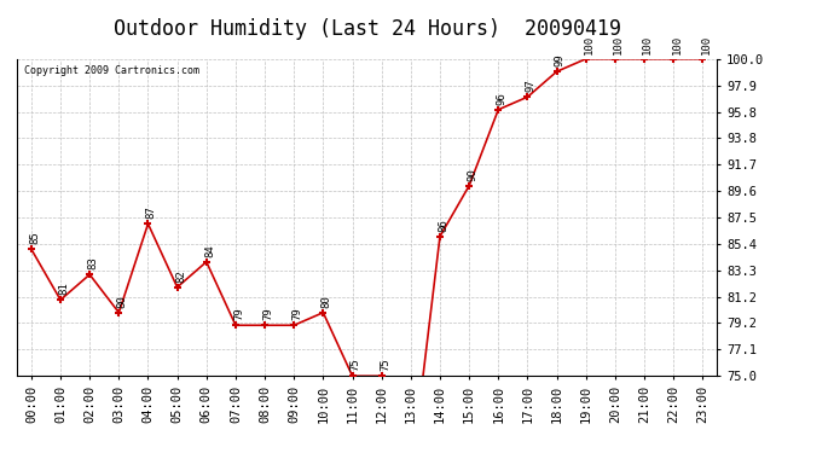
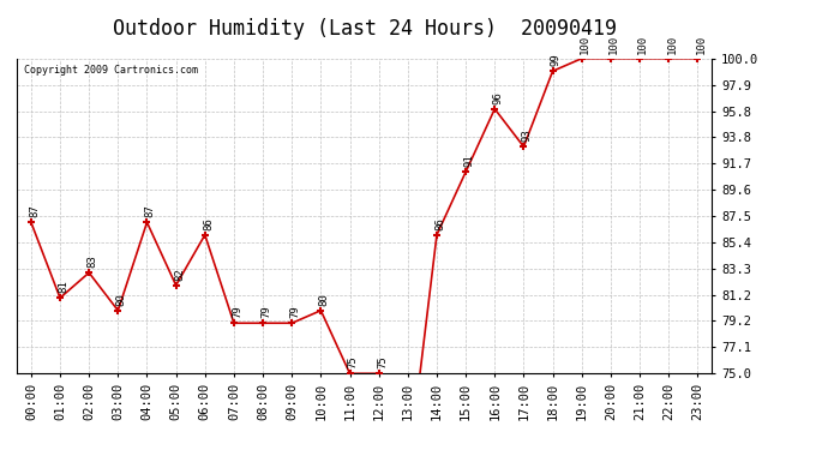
00:00: 85 -> 87
06:00: 84 -> 86
15:00: 90 -> 91
17:00: 97 -> 93
